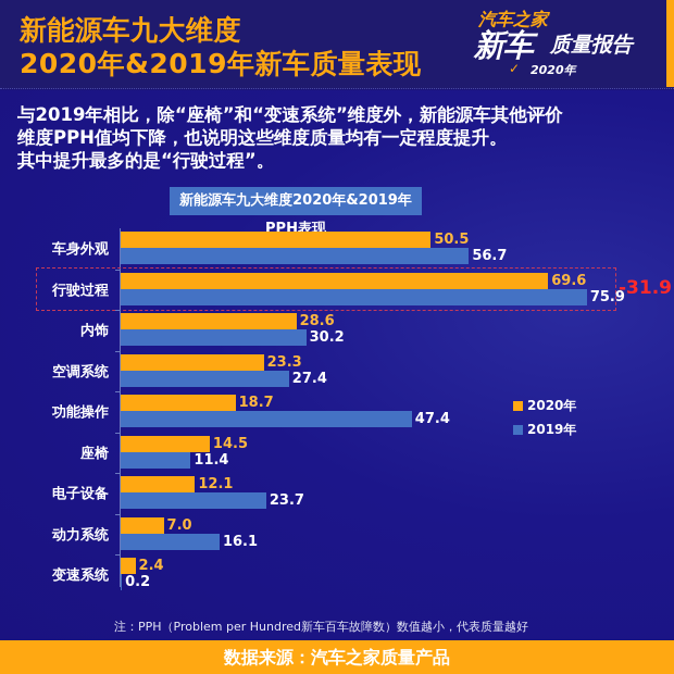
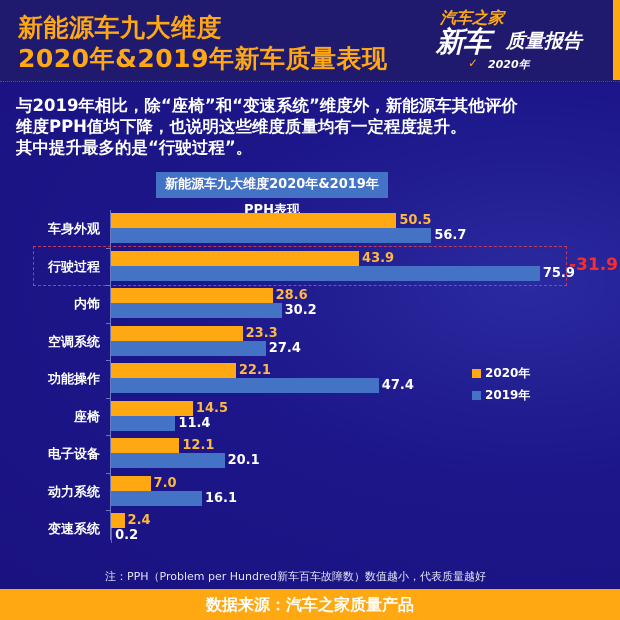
2020年/行驶过程: 69.6 -> 43.9
2020年/功能操作: 18.7 -> 22.1
2019年/电子设备: 23.7 -> 20.1
